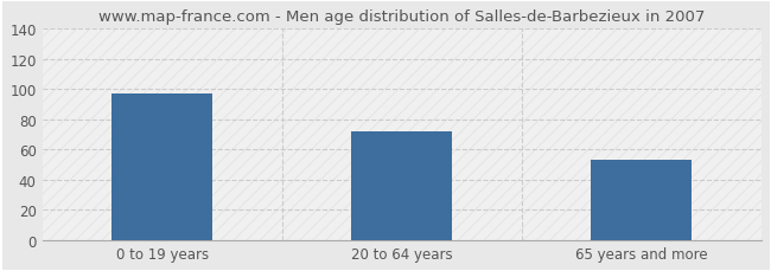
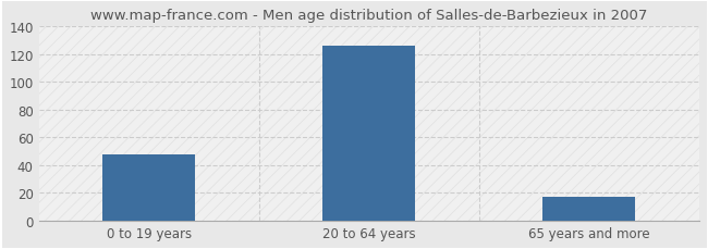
0 to 19 years: 97 -> 48
20 to 64 years: 72 -> 126
65 years and more: 53 -> 17
